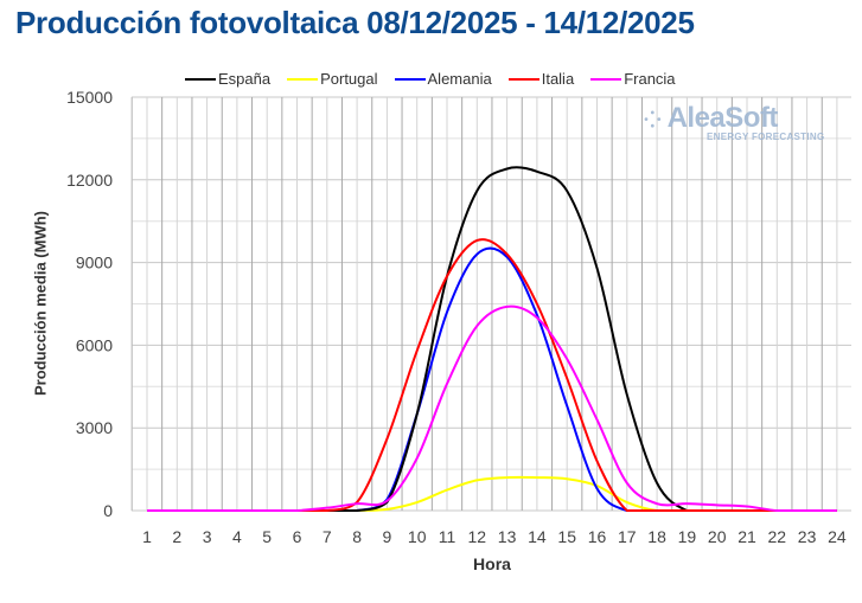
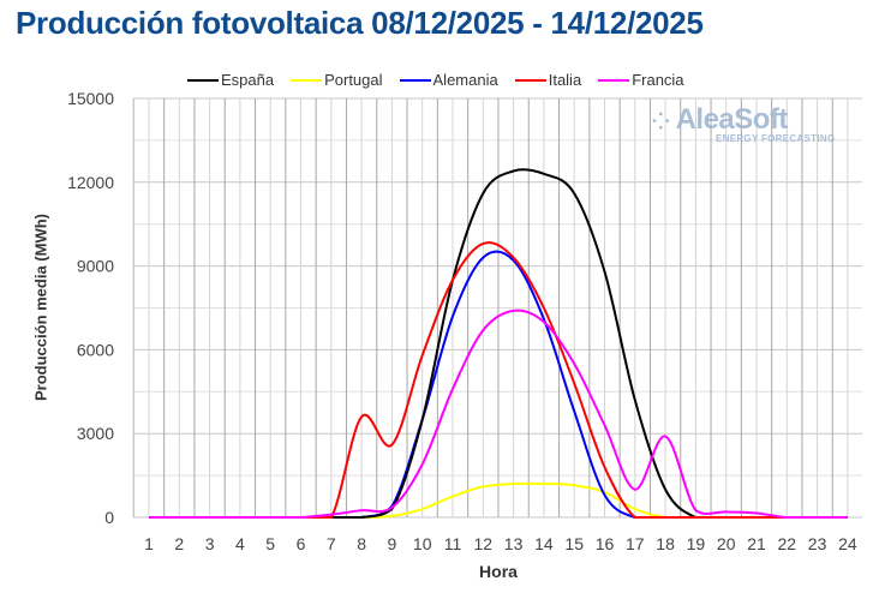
Italia/8: 300 -> 3600
Francia/18: 200 -> 2900
